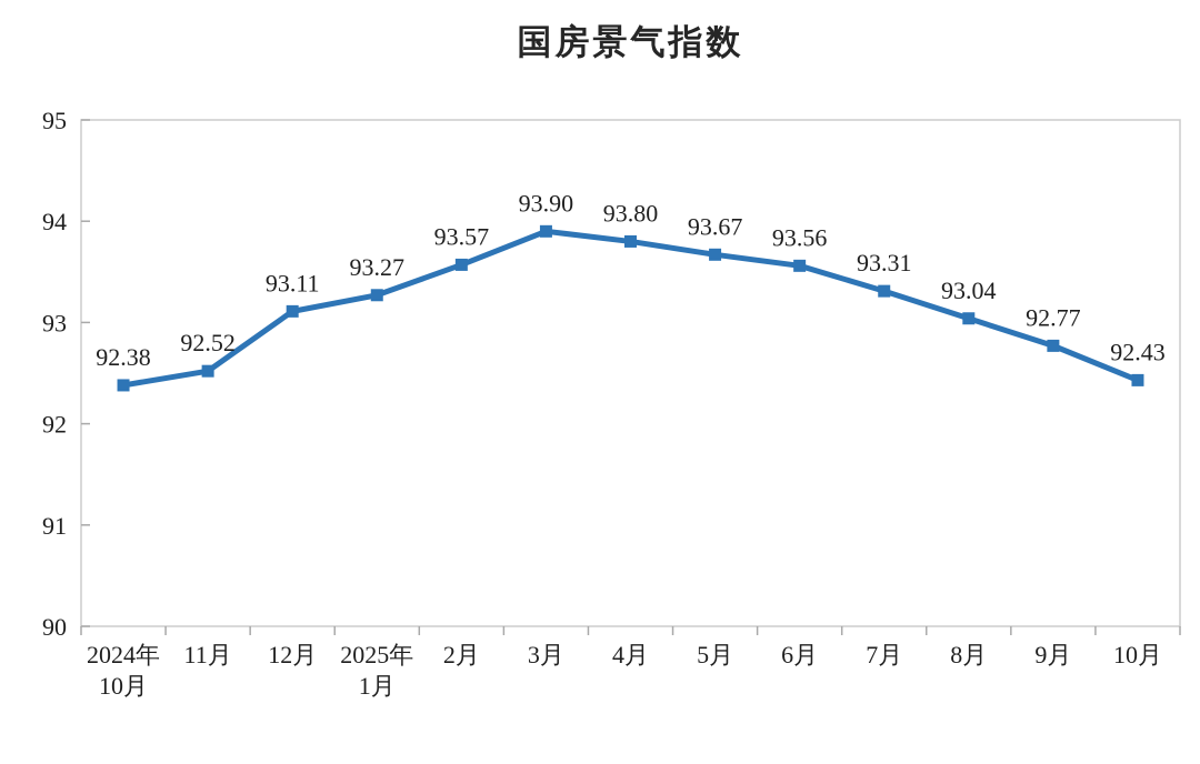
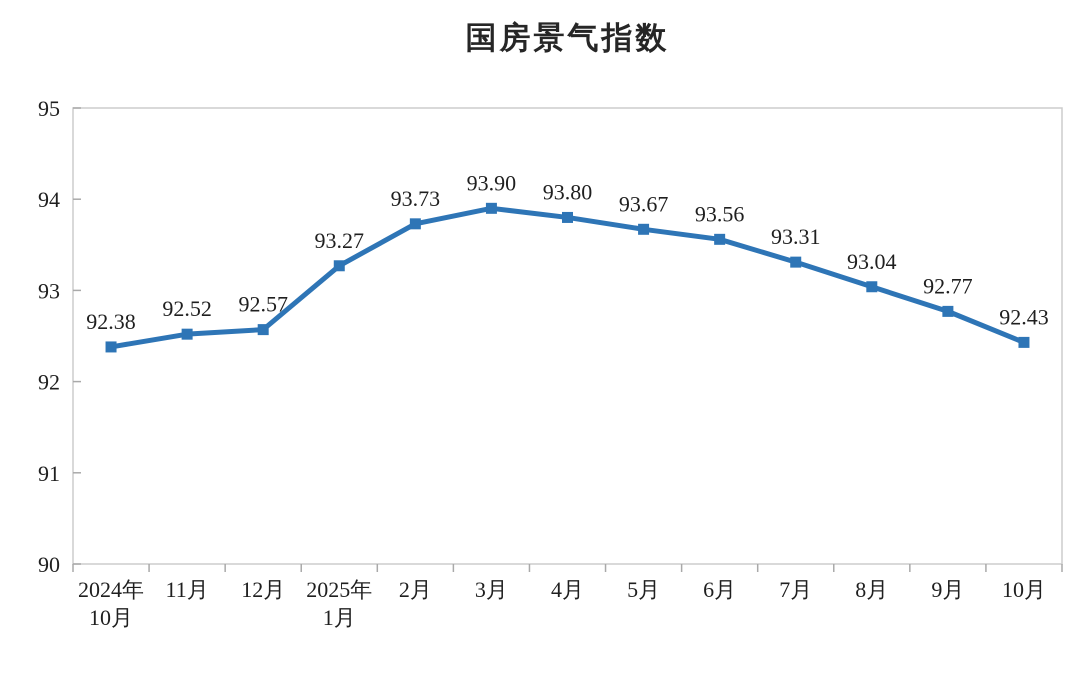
12月: 93.11 -> 92.57
2月: 93.57 -> 93.73
